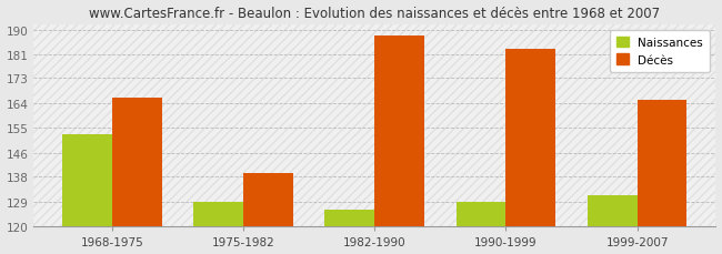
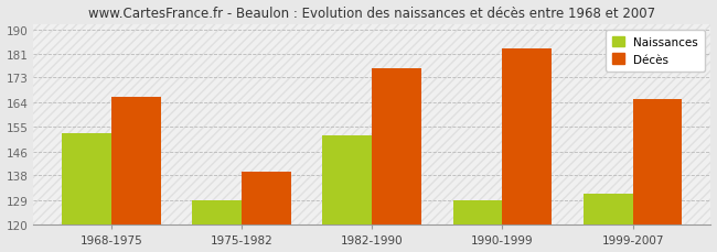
Naissances/1982-1990: 126 -> 152
Décès/1982-1990: 188 -> 176
